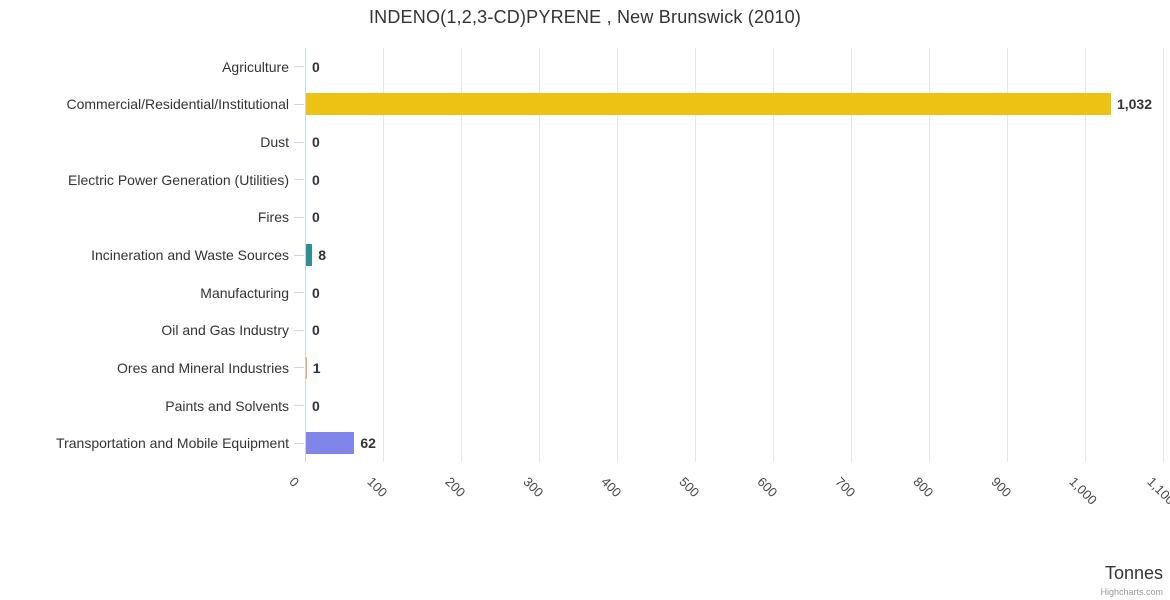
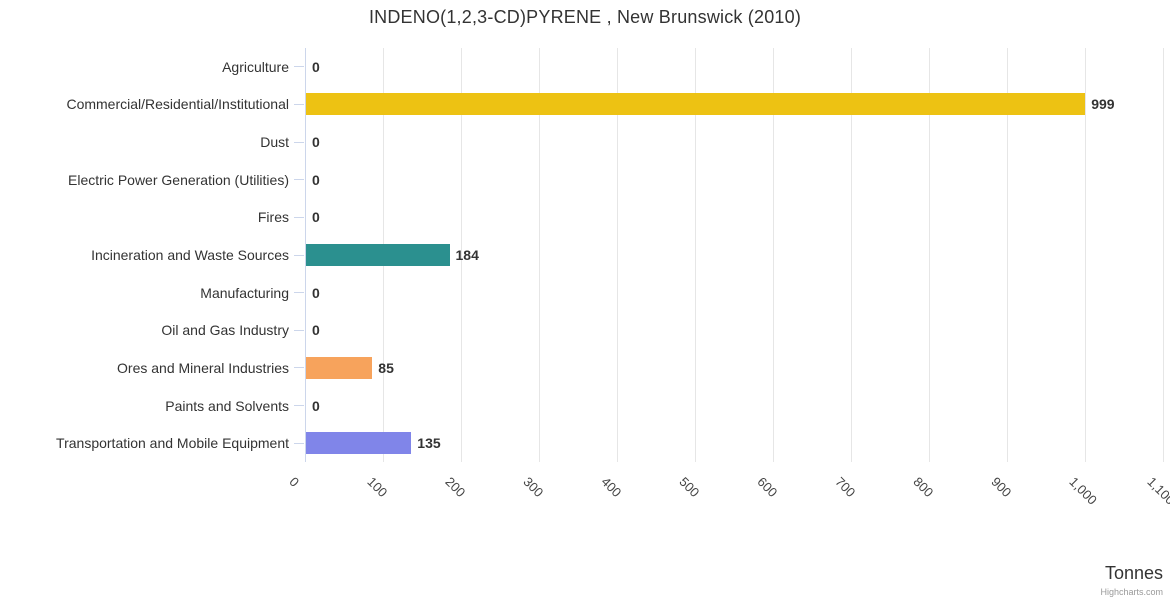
Commercial/Residential/Institutional: 1,032 -> 999
Incineration and Waste Sources: 8 -> 184
Ores and Mineral Industries: 1 -> 85
Transportation and Mobile Equipment: 62 -> 135
